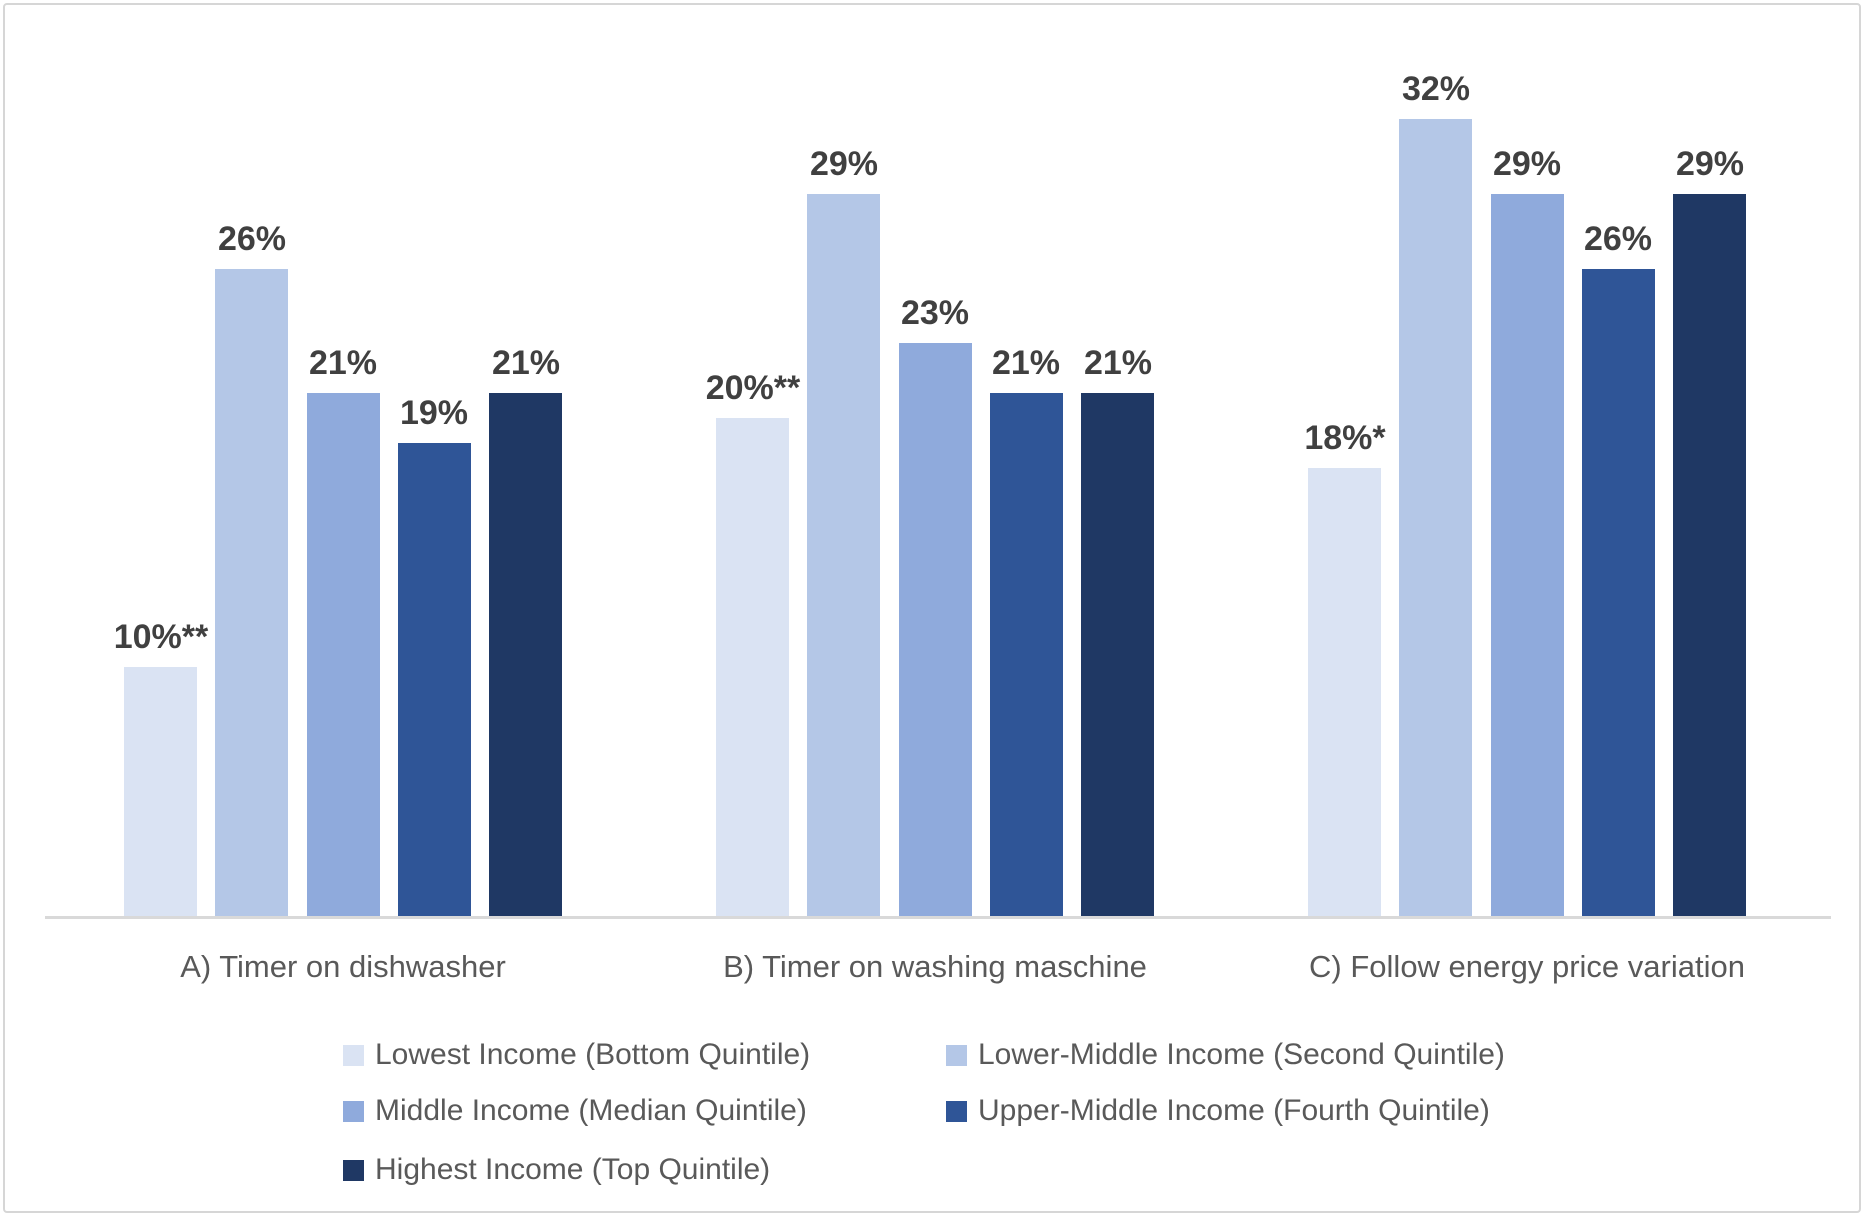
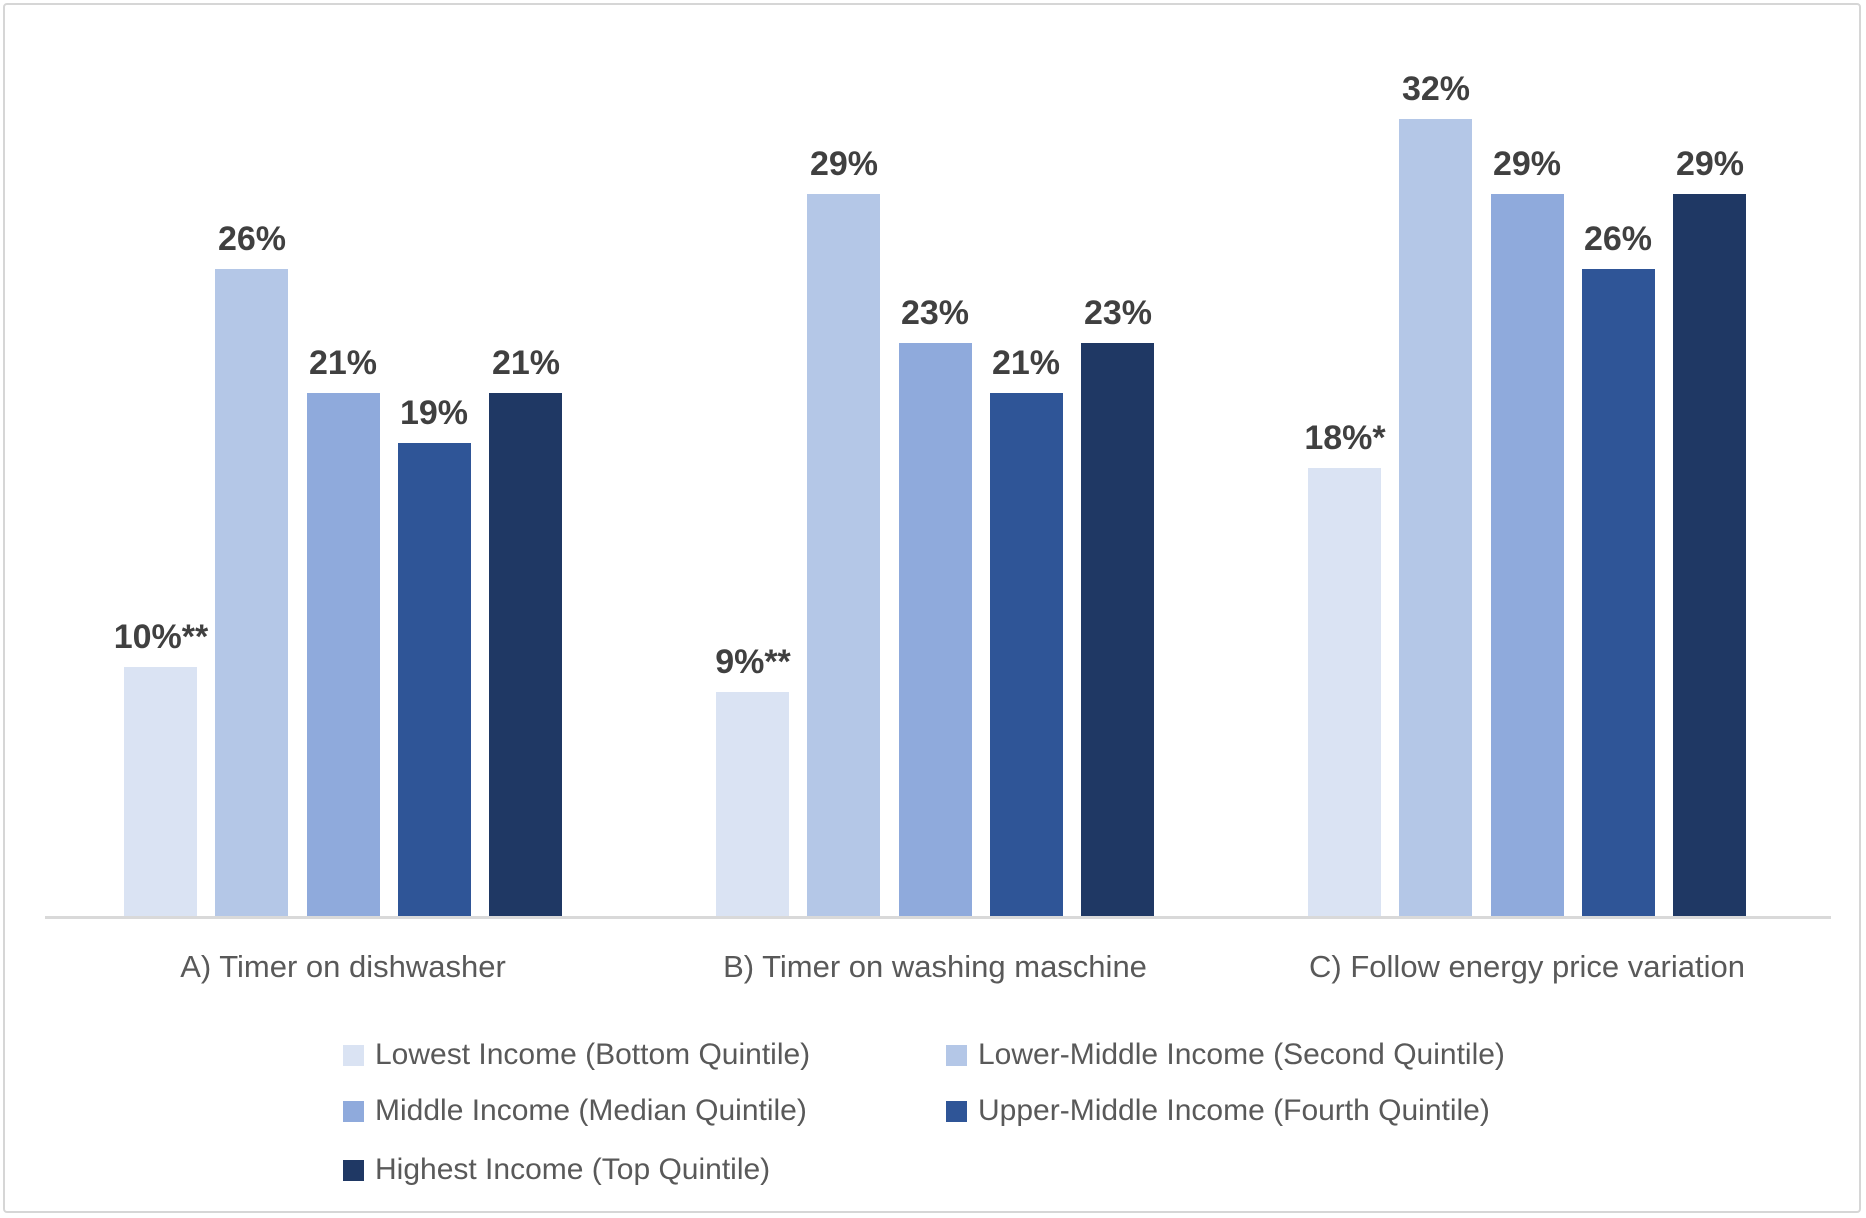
Lowest Income (Bottom Quintile)/B) Timer on washing maschine: 20 -> 9
Highest Income (Top Quintile)/B) Timer on washing maschine: 21% -> 23%
